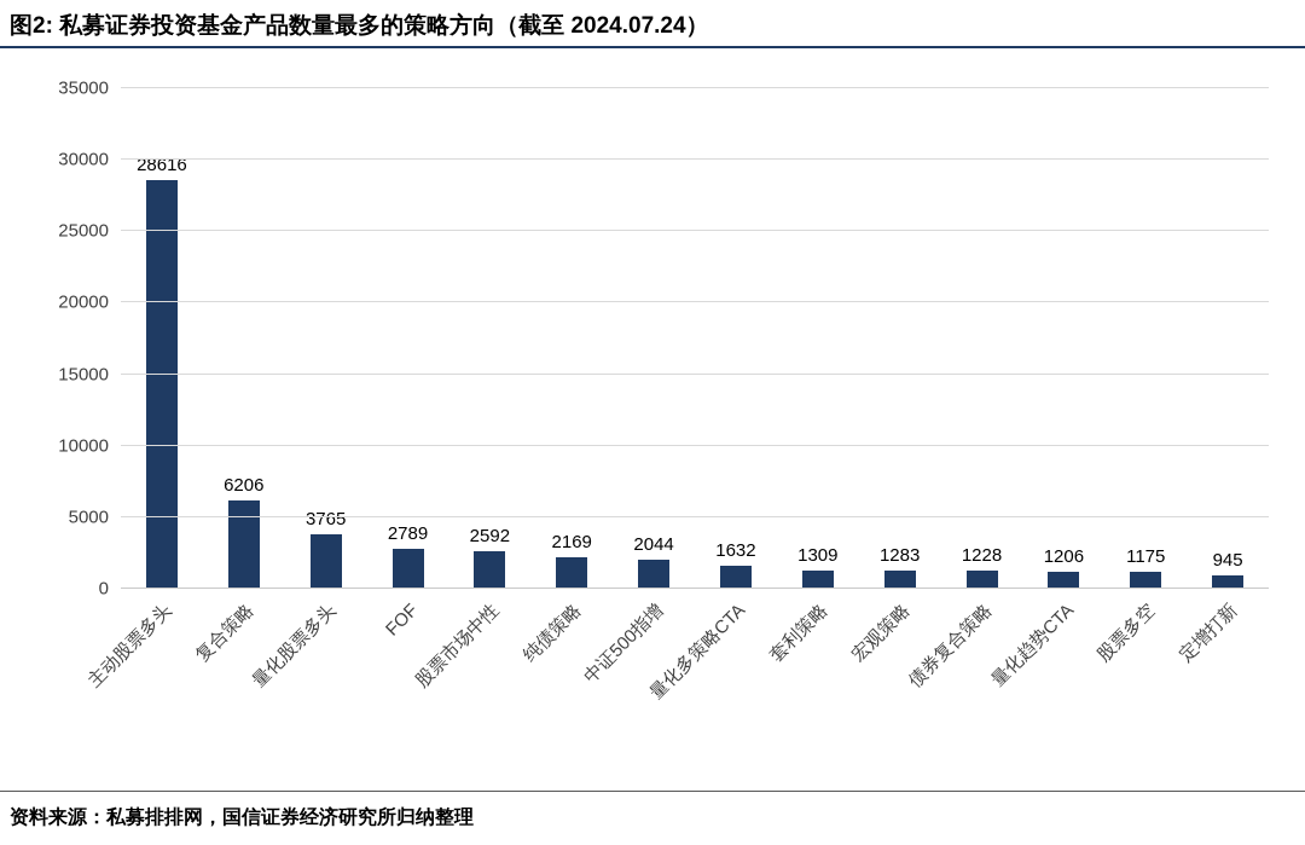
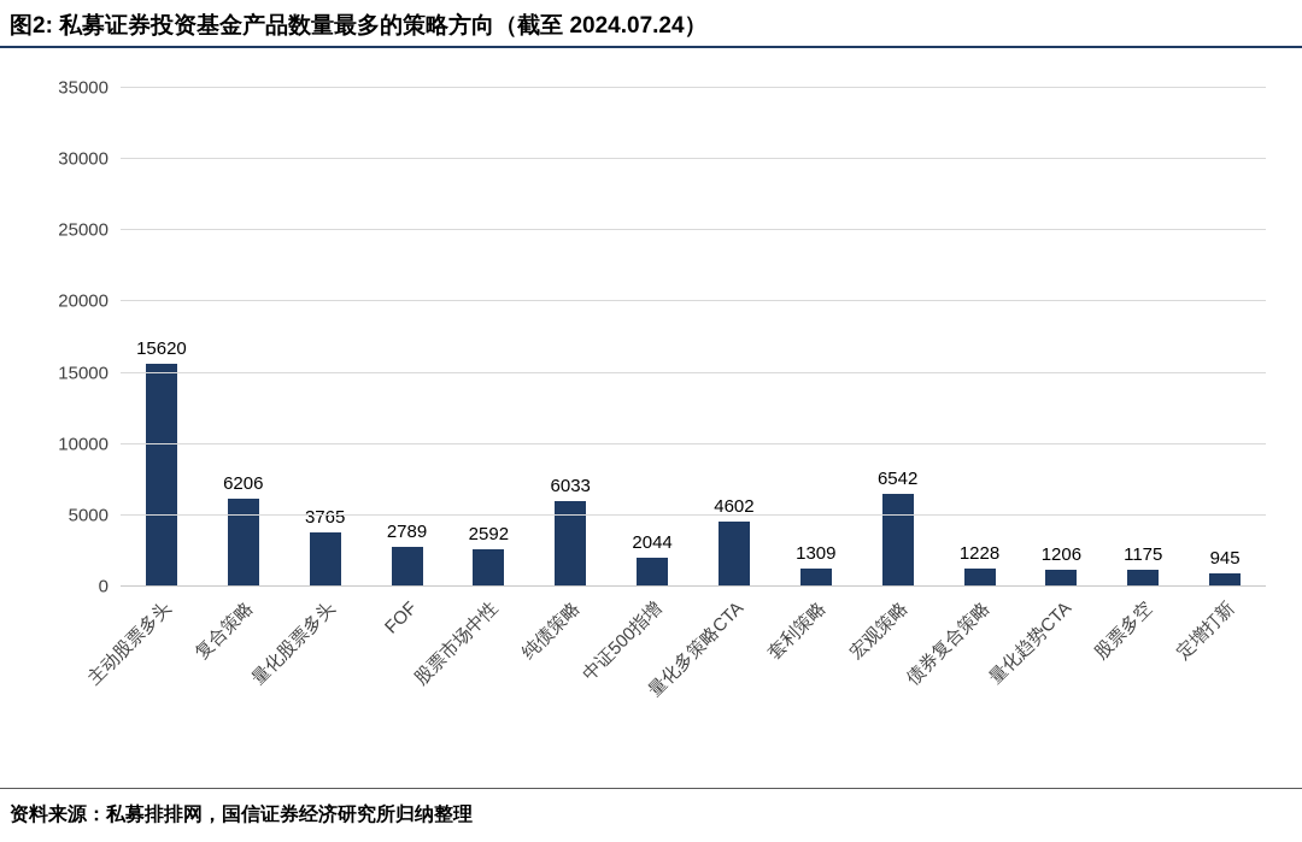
主动股票多头: 28616 -> 15620
纯债策略: 2169 -> 6033
量化多策略CTA: 1632 -> 4602
宏观策略: 1283 -> 6542
